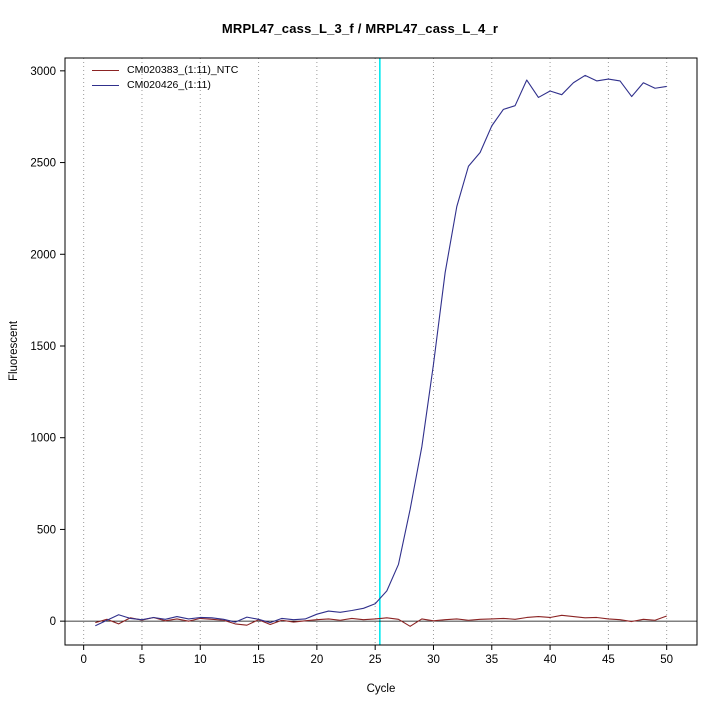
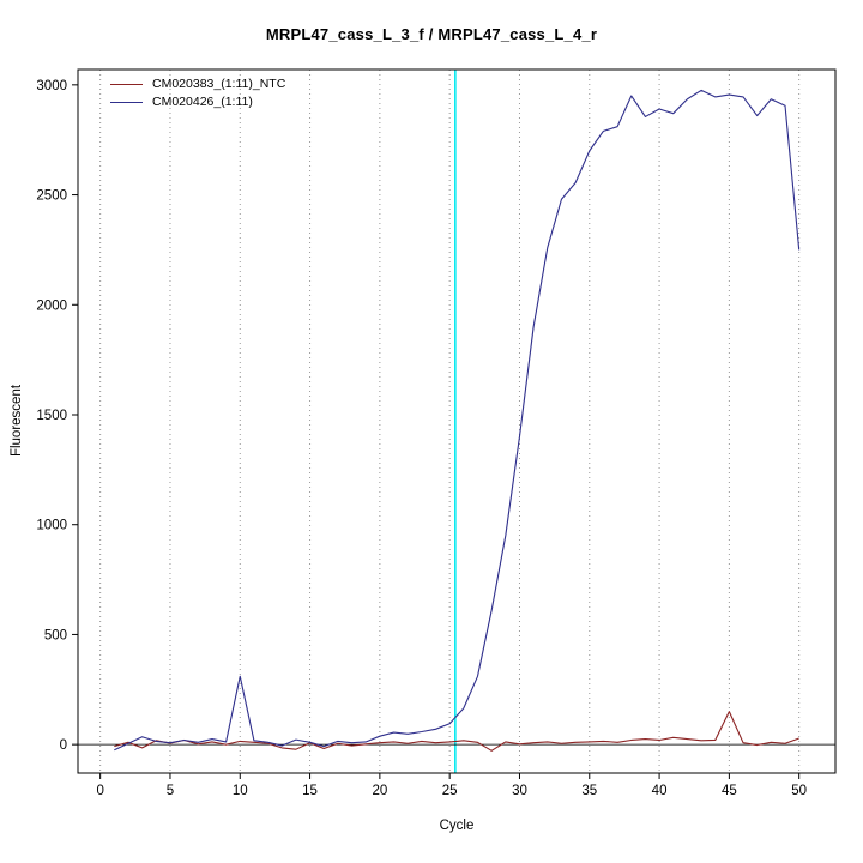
CM020426_(1:11)/10: 20 -> 310
CM020383_(1:11)_NTC/45: 10 -> 150
CM020426_(1:11)/50: 2920 -> 2250
